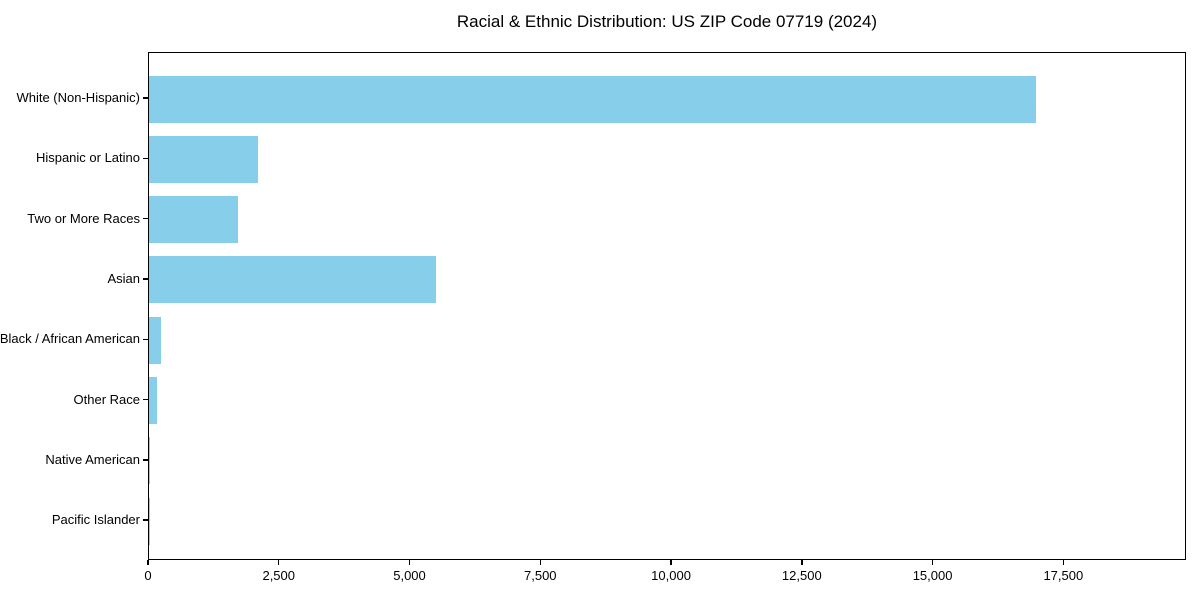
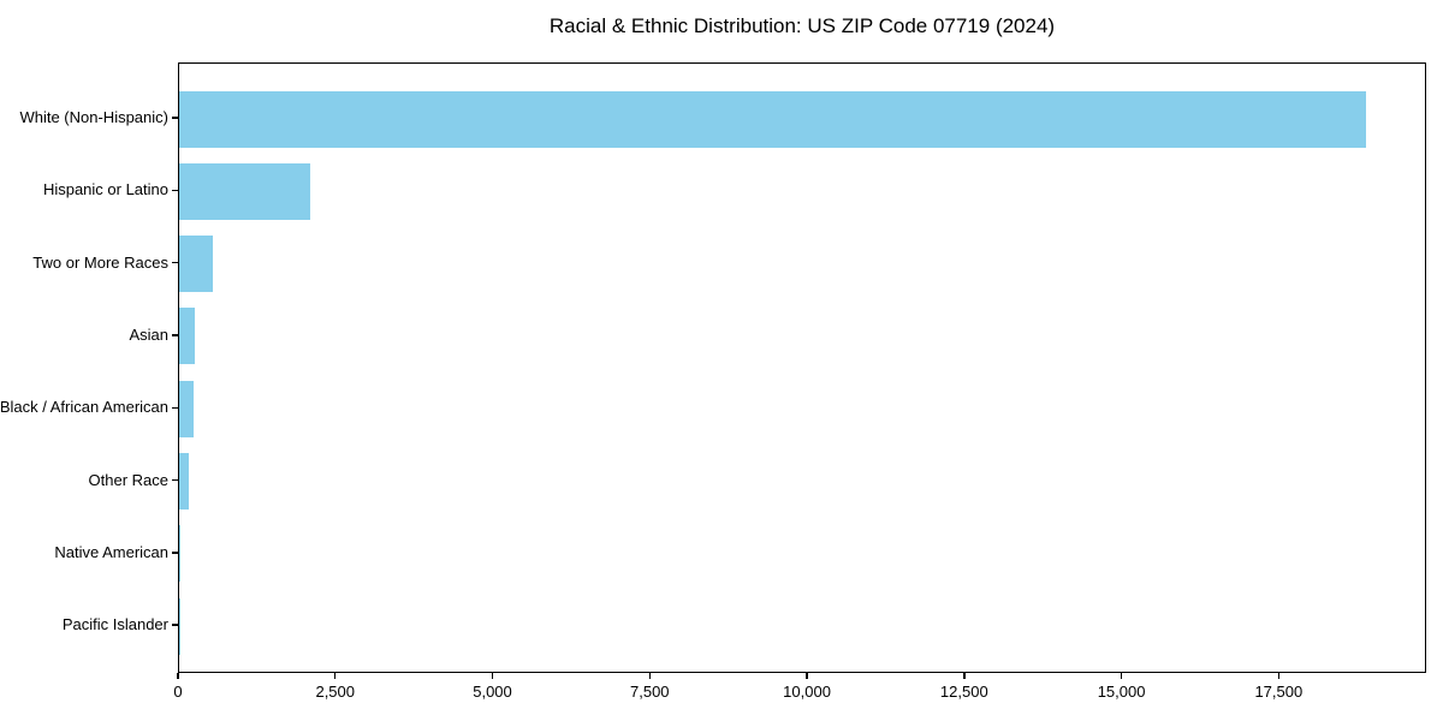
White (Non-Hispanic): 17000 -> 18900
Two or More Races: 1700 -> 500
Asian: 5500 -> 200
